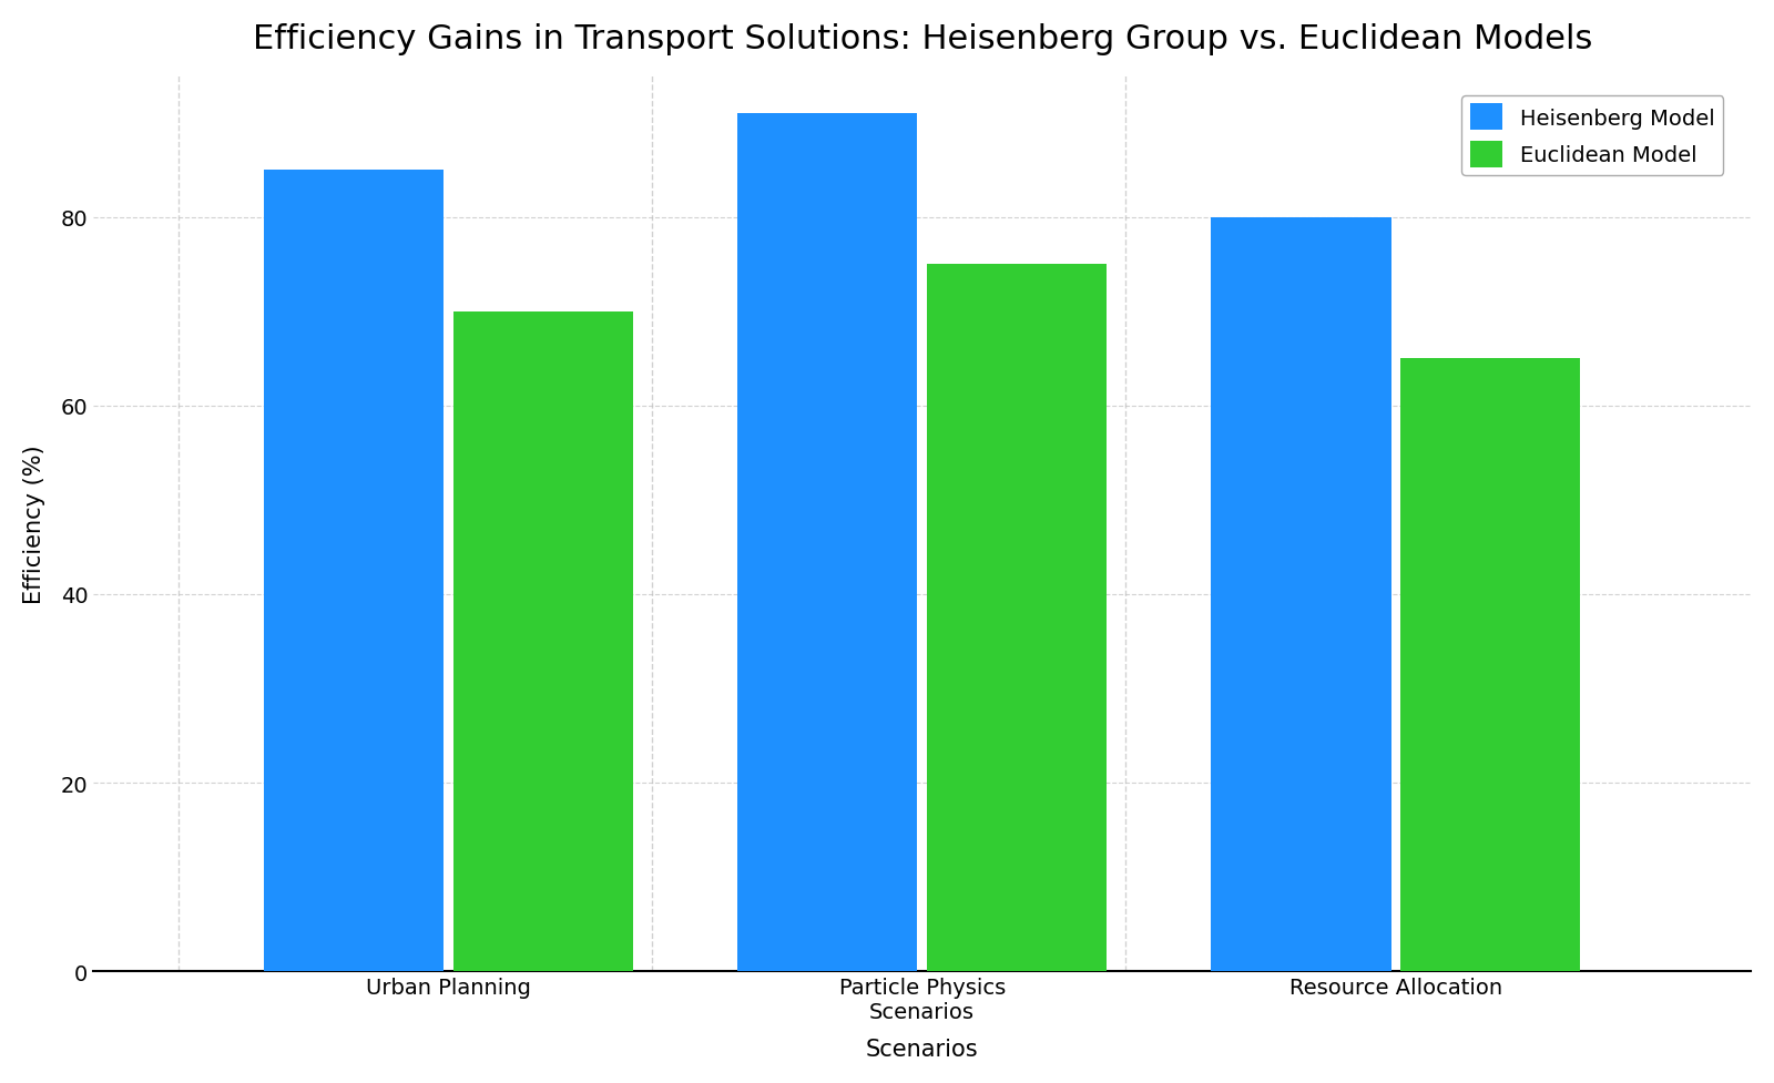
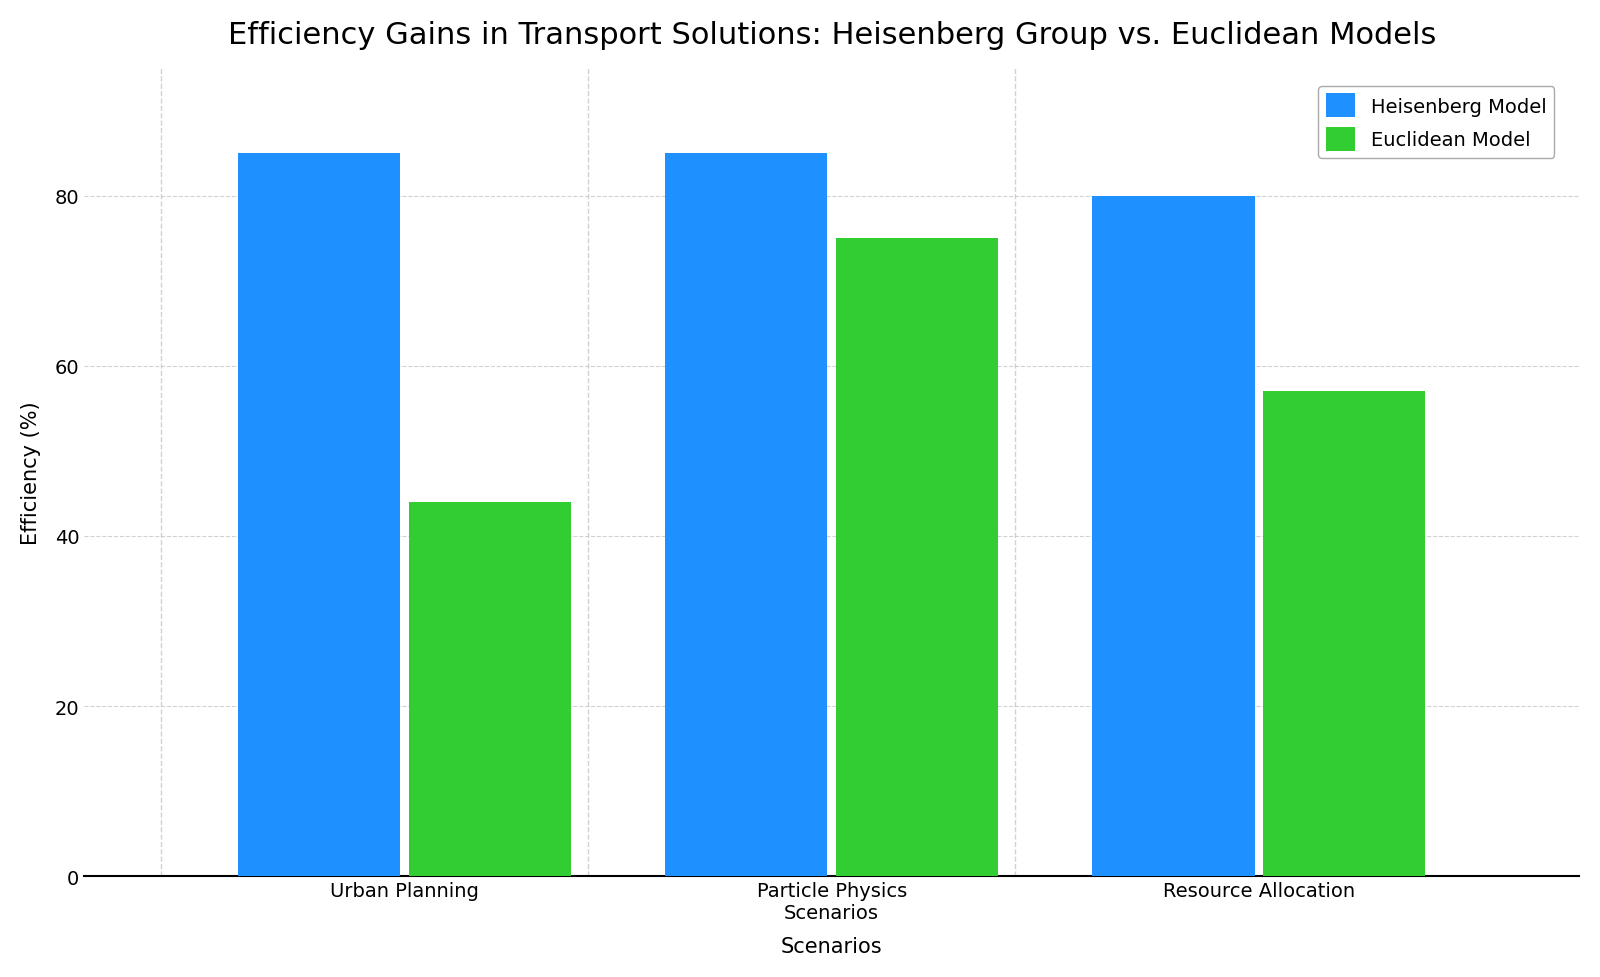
Euclidean Model/Urban Planning: 70 -> 44
Heisenberg Model/Particle Physics Scenarios: 91 -> 85
Euclidean Model/Resource Allocation: 65 -> 57
